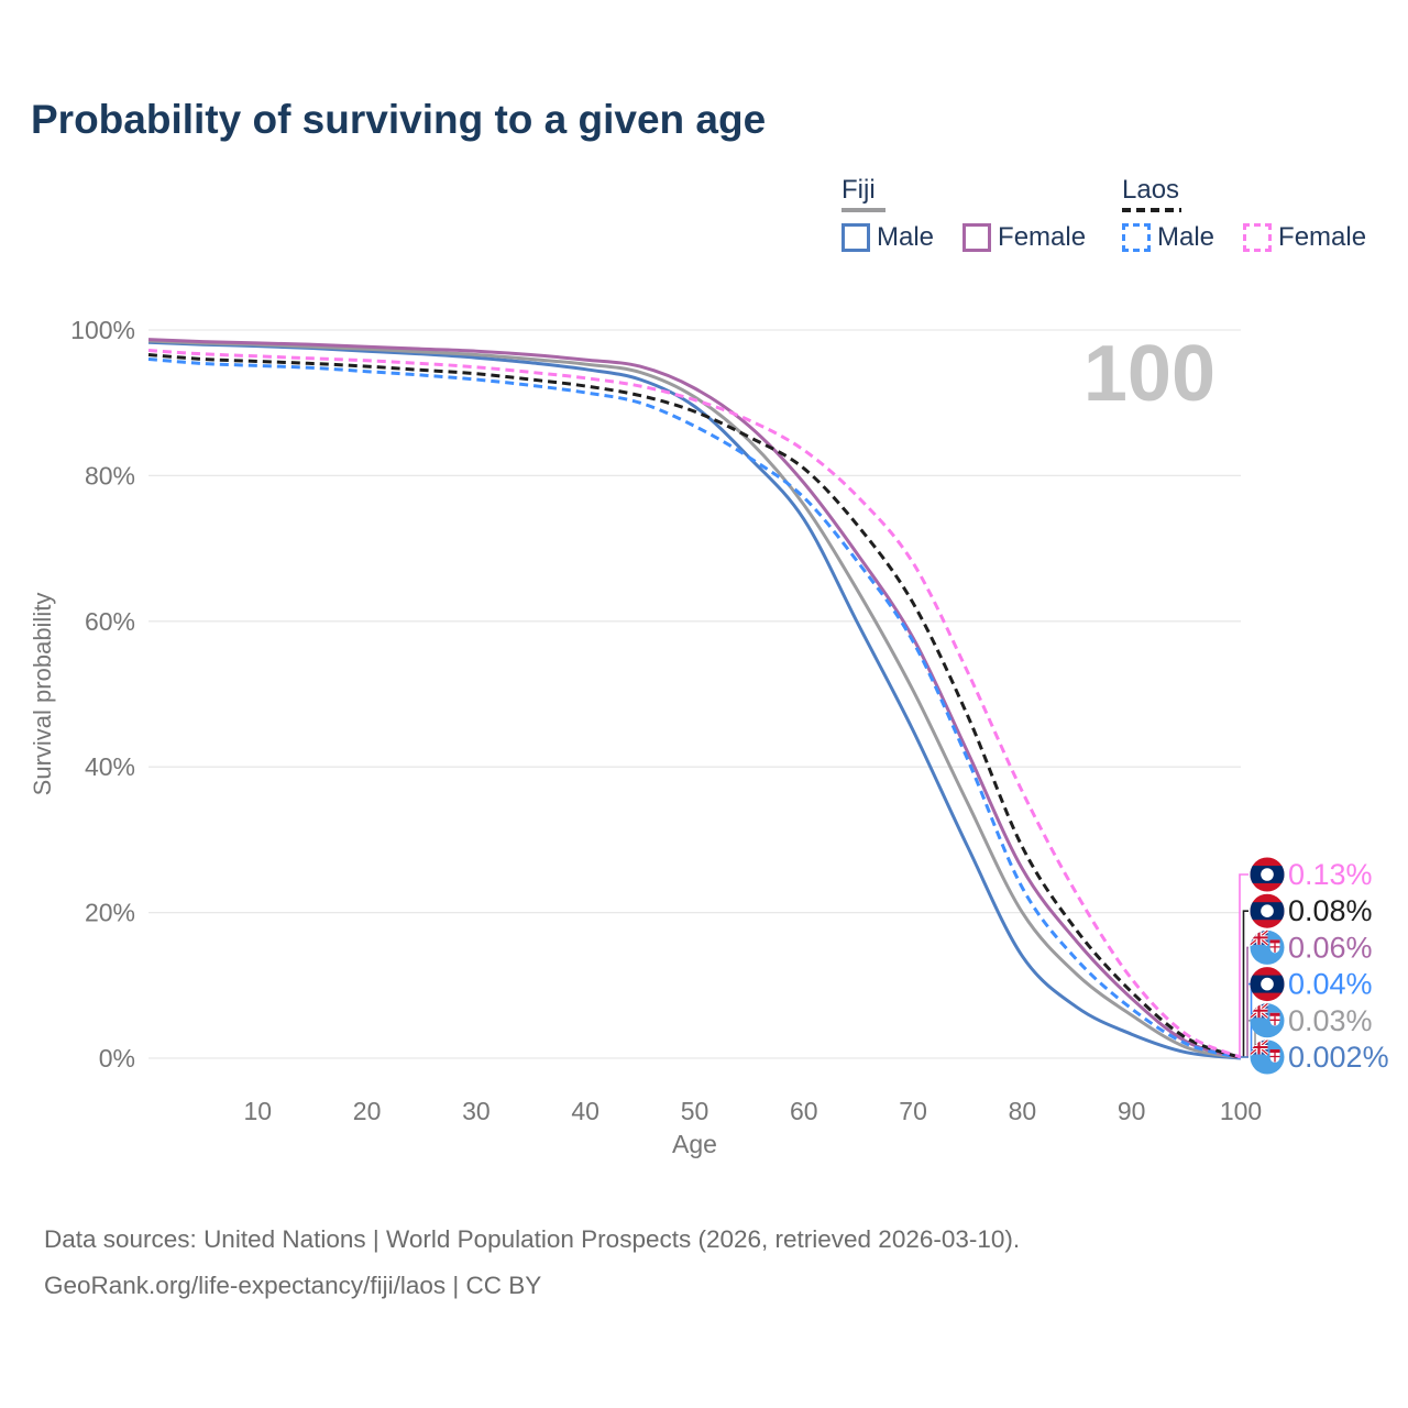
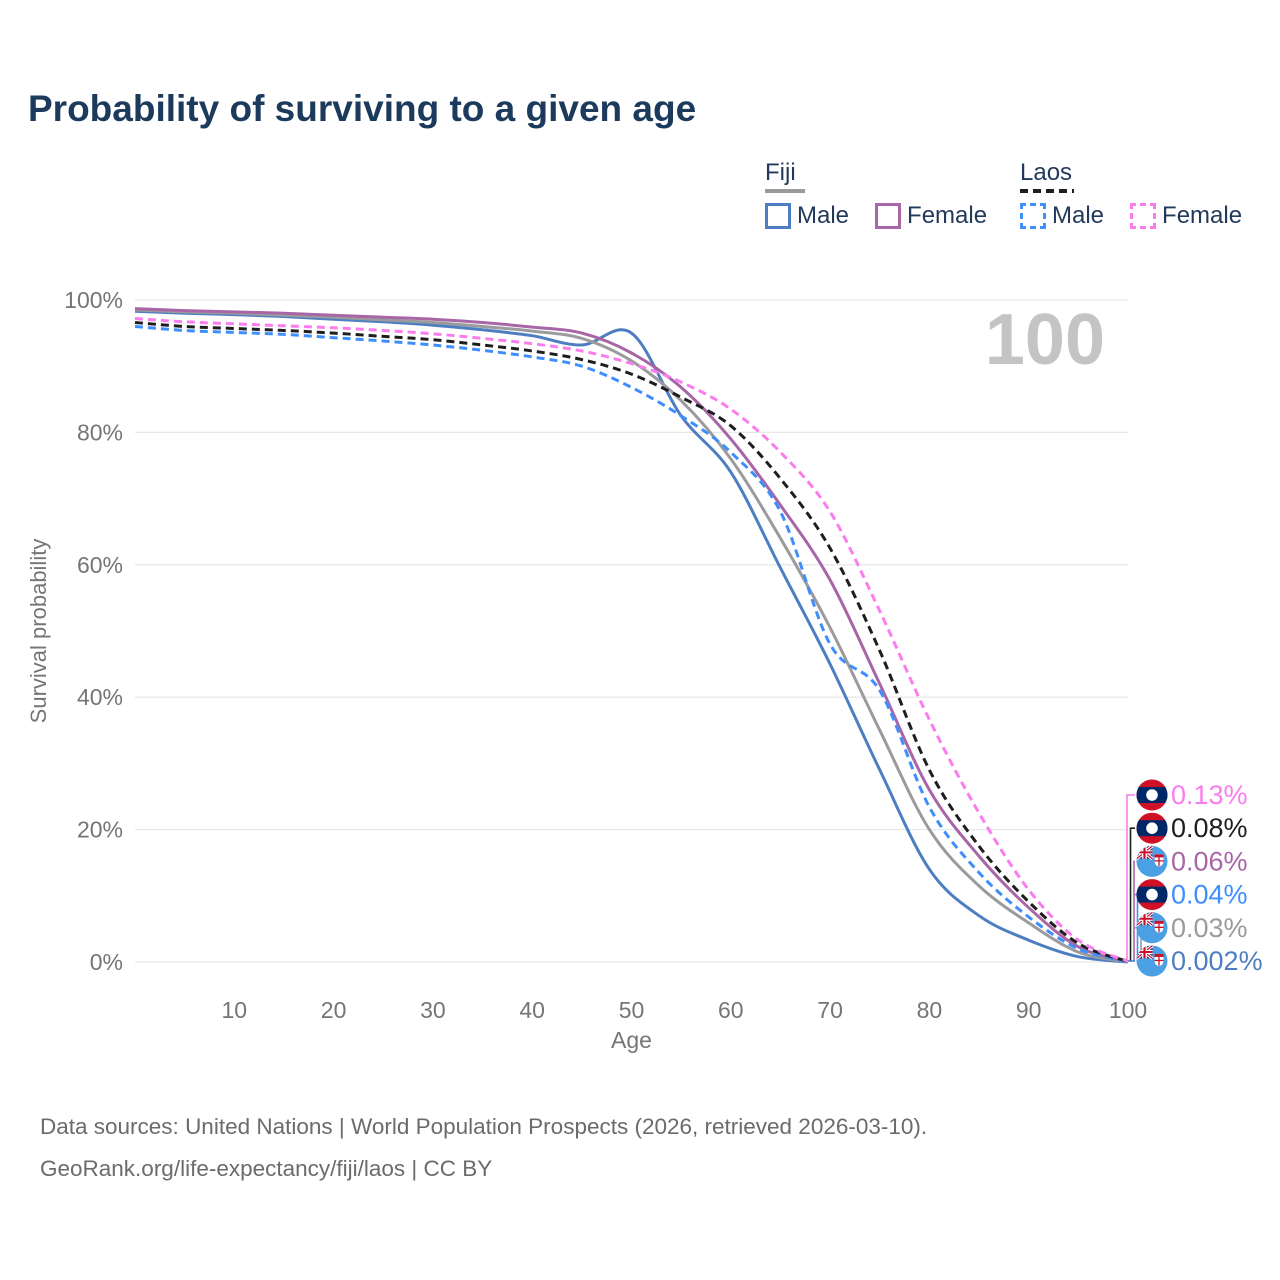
Fiji Male/50: 90% -> 95%
Laos Male/70: 57% -> 48%
